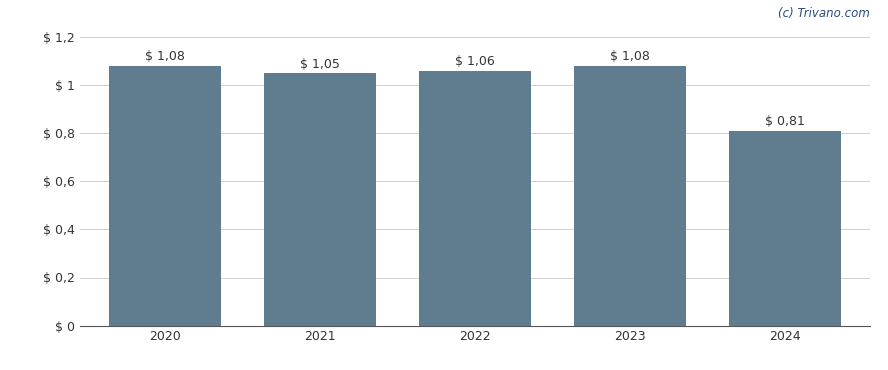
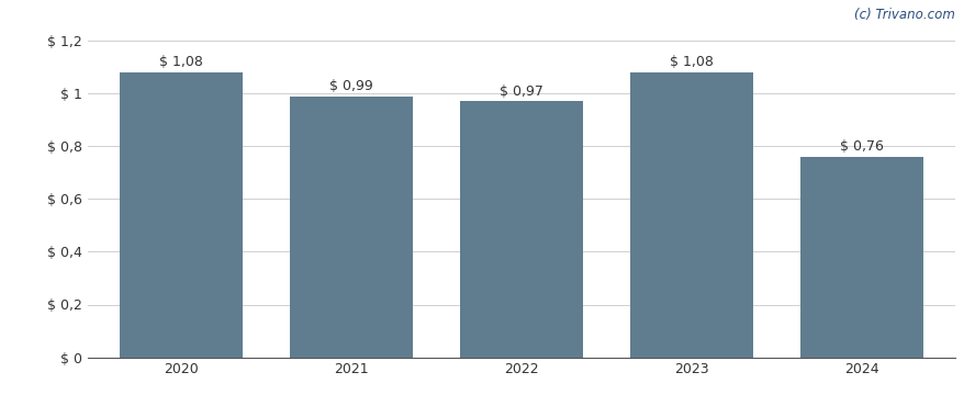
2021: 1,05 -> 0,99
2022: 1,06 -> 0,97
2024: 0,81 -> 0,76
